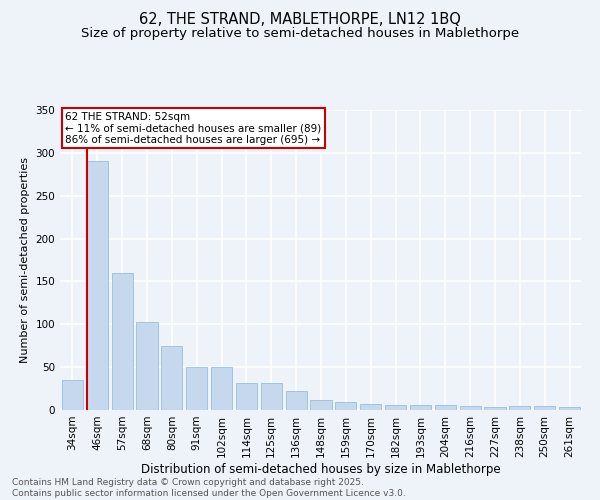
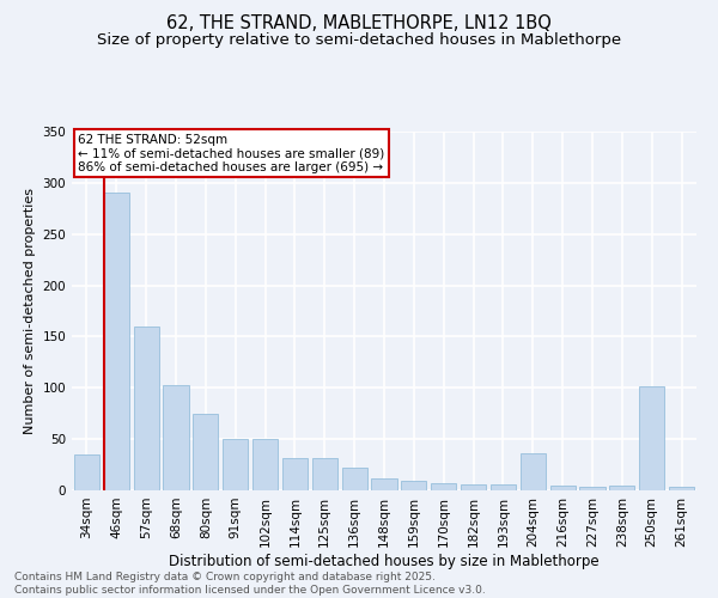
204sqm: 6 -> 36
250sqm: 5 -> 102
